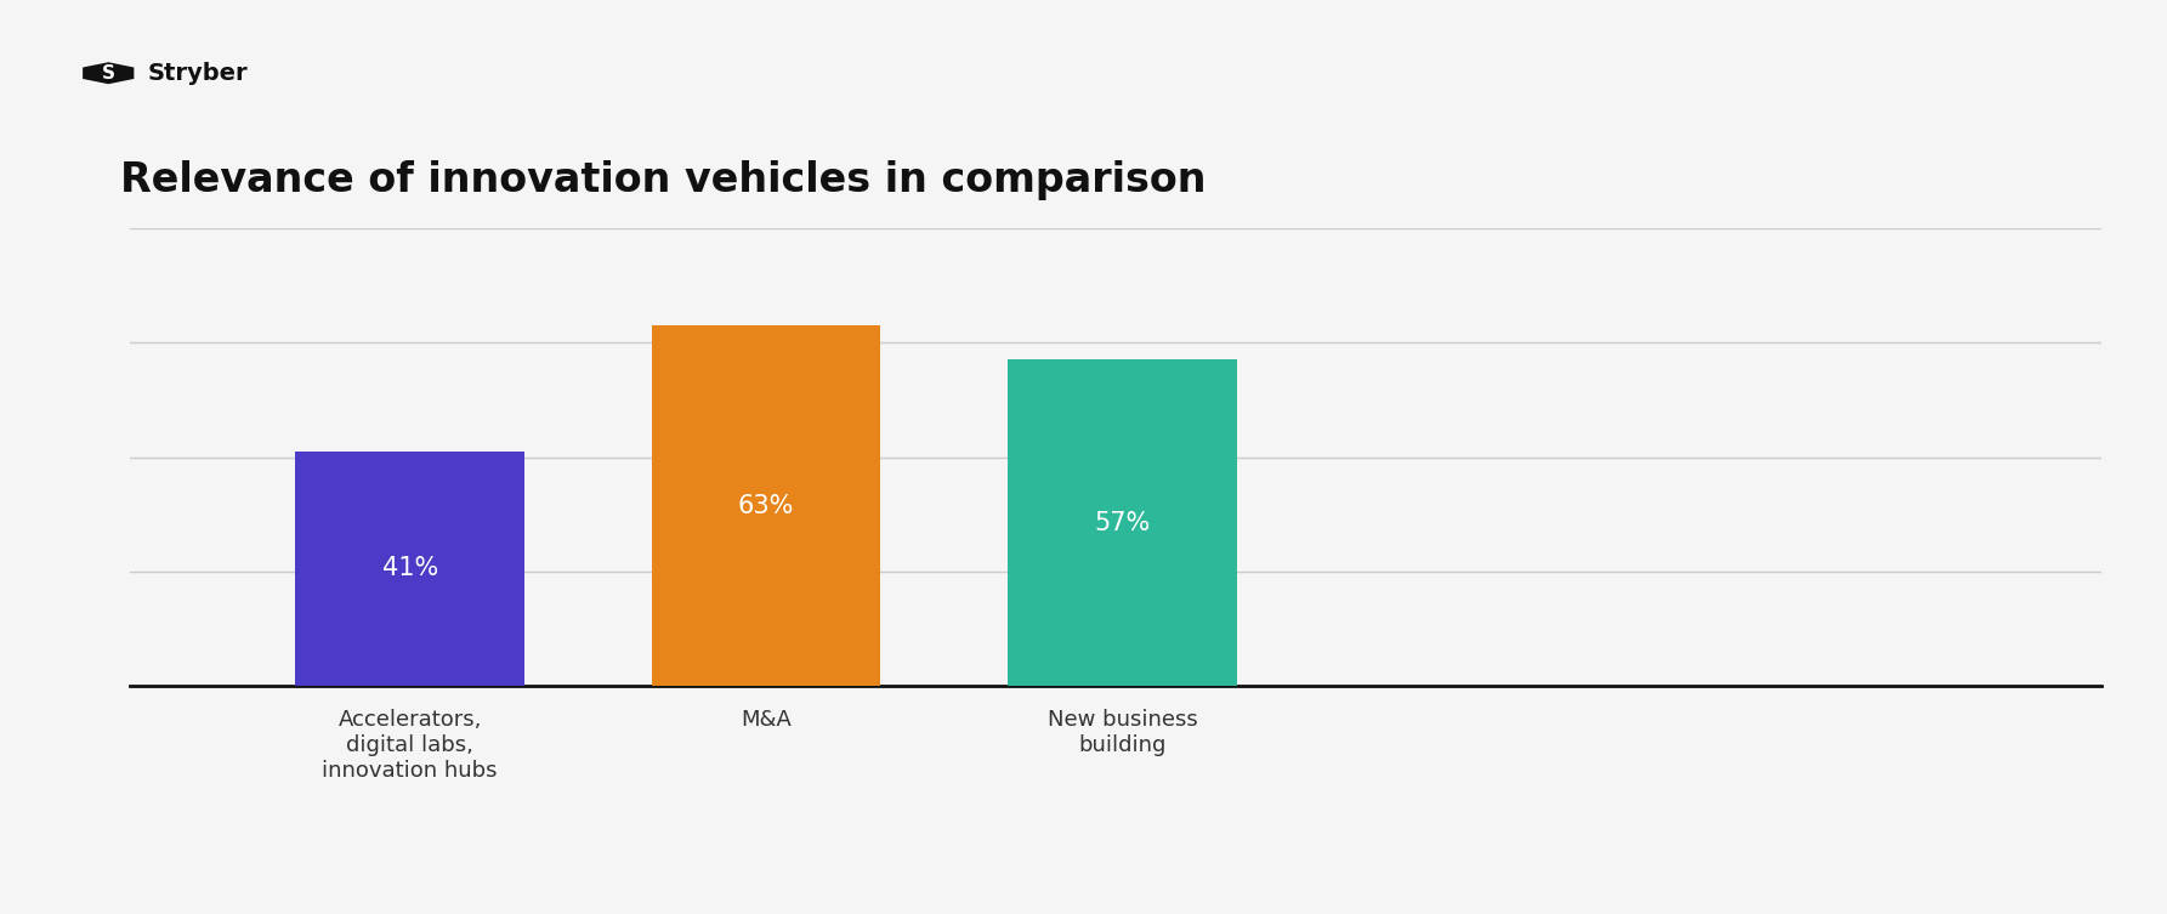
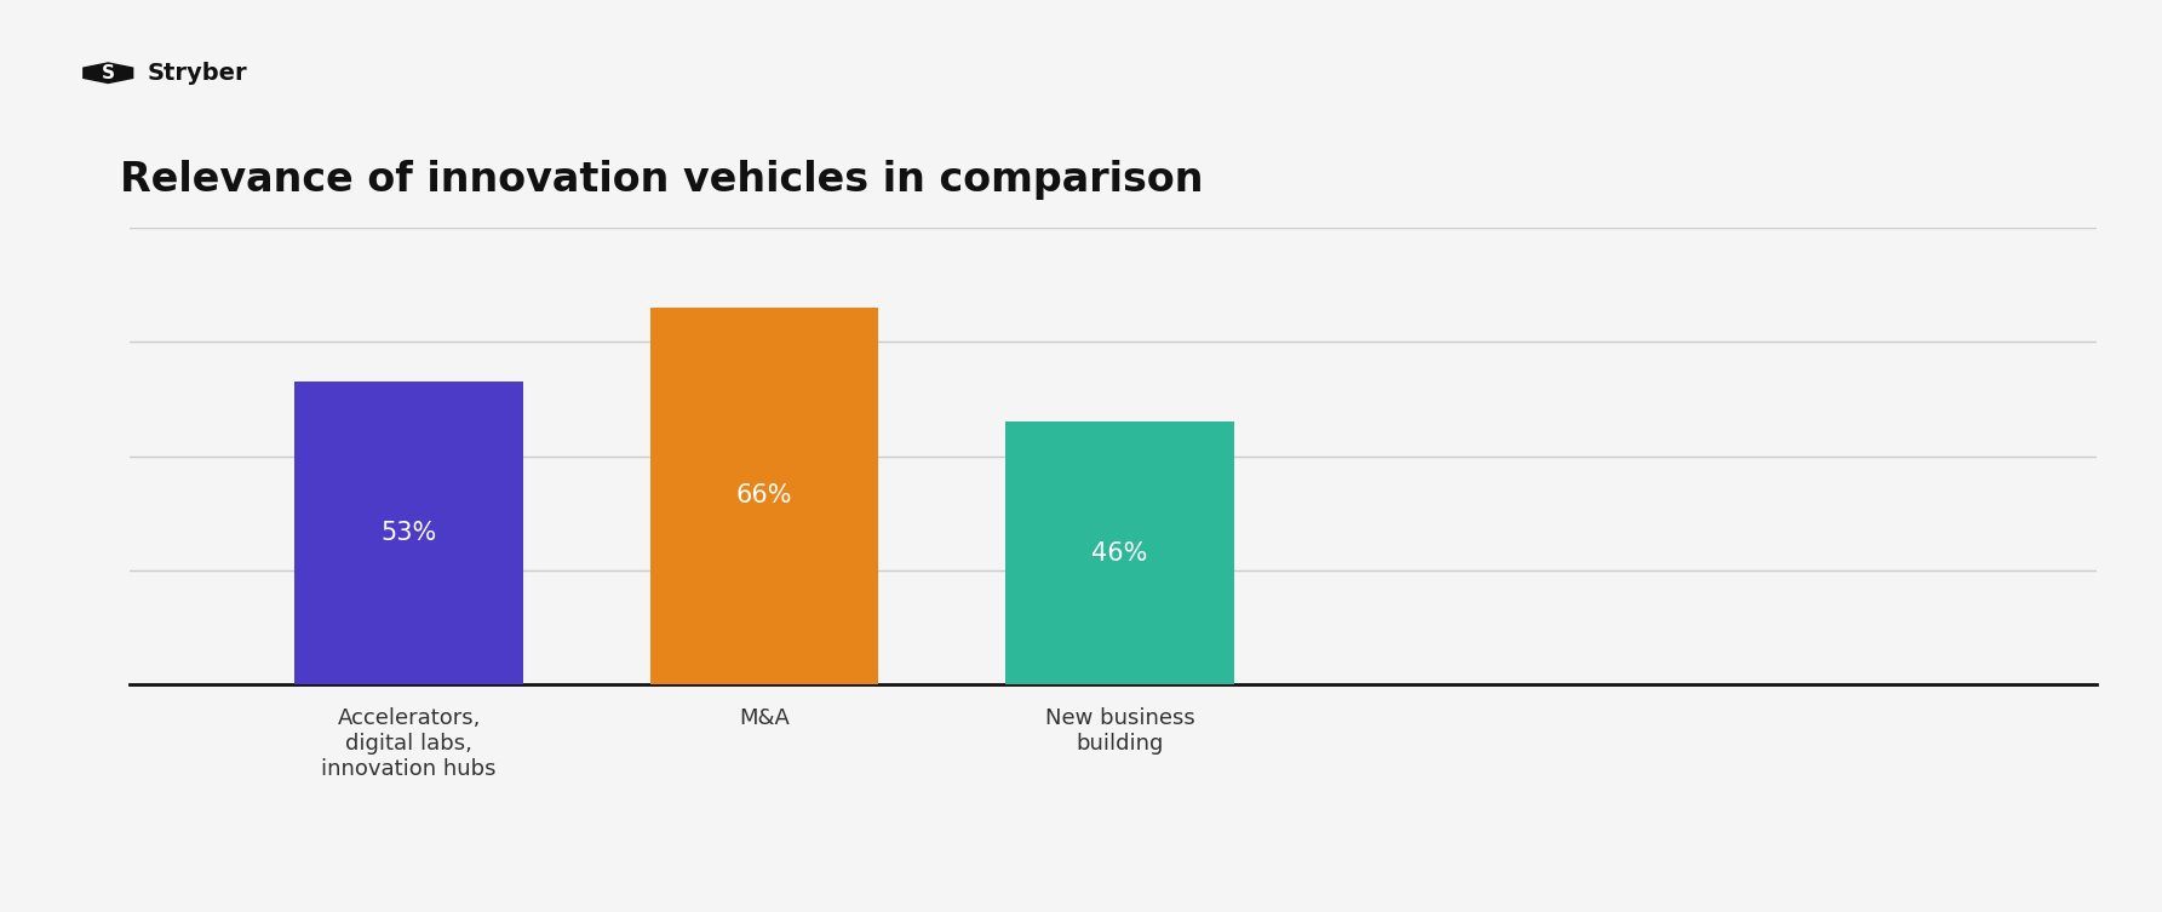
Accelerators, digital labs, innovation hubs: 41% -> 53%
M&A: 63% -> 66%
New business building: 57% -> 46%
